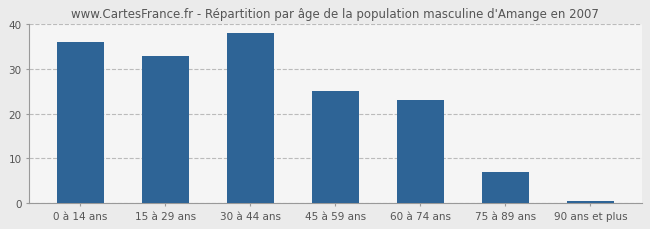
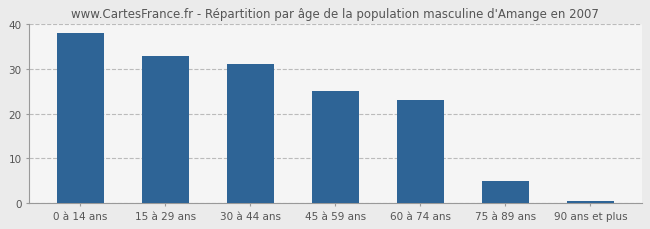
0 à 14 ans: 36.0 -> 38.0
30 à 44 ans: 38.0 -> 31.0
75 à 89 ans: 7.0 -> 5.0
